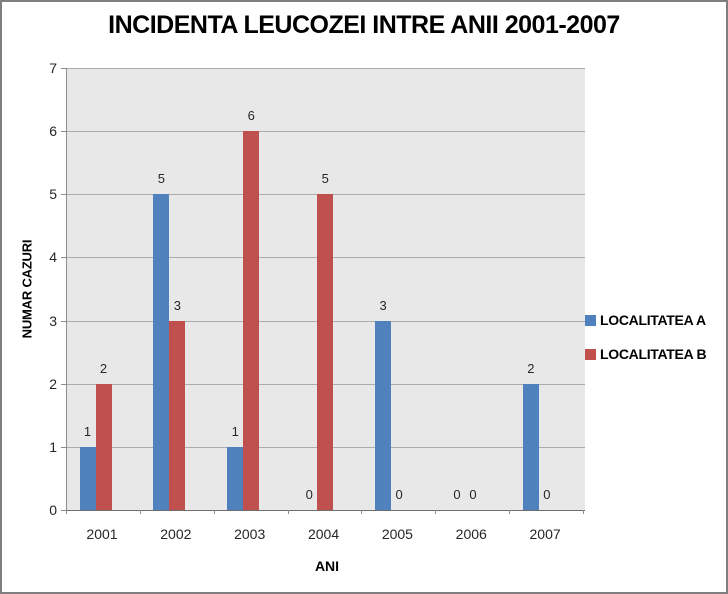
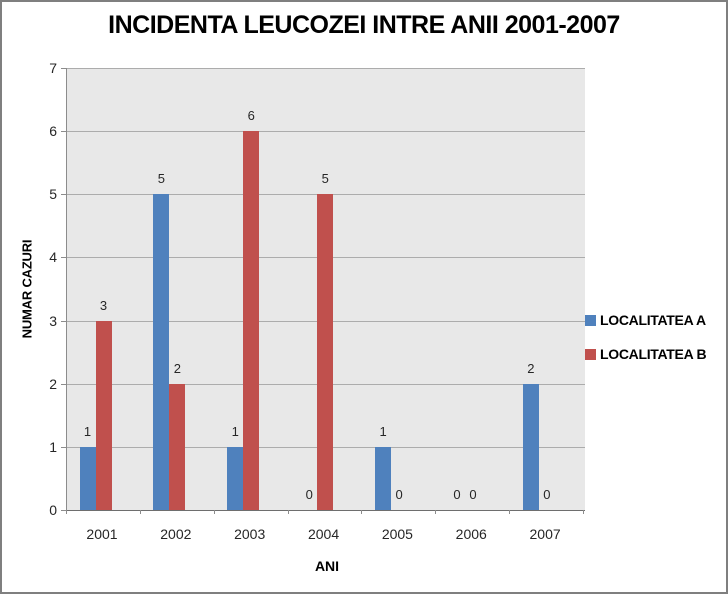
LOCALITATEA B/2001: 2 -> 3
LOCALITATEA B/2002: 3 -> 2
LOCALITATEA A/2005: 3 -> 1
